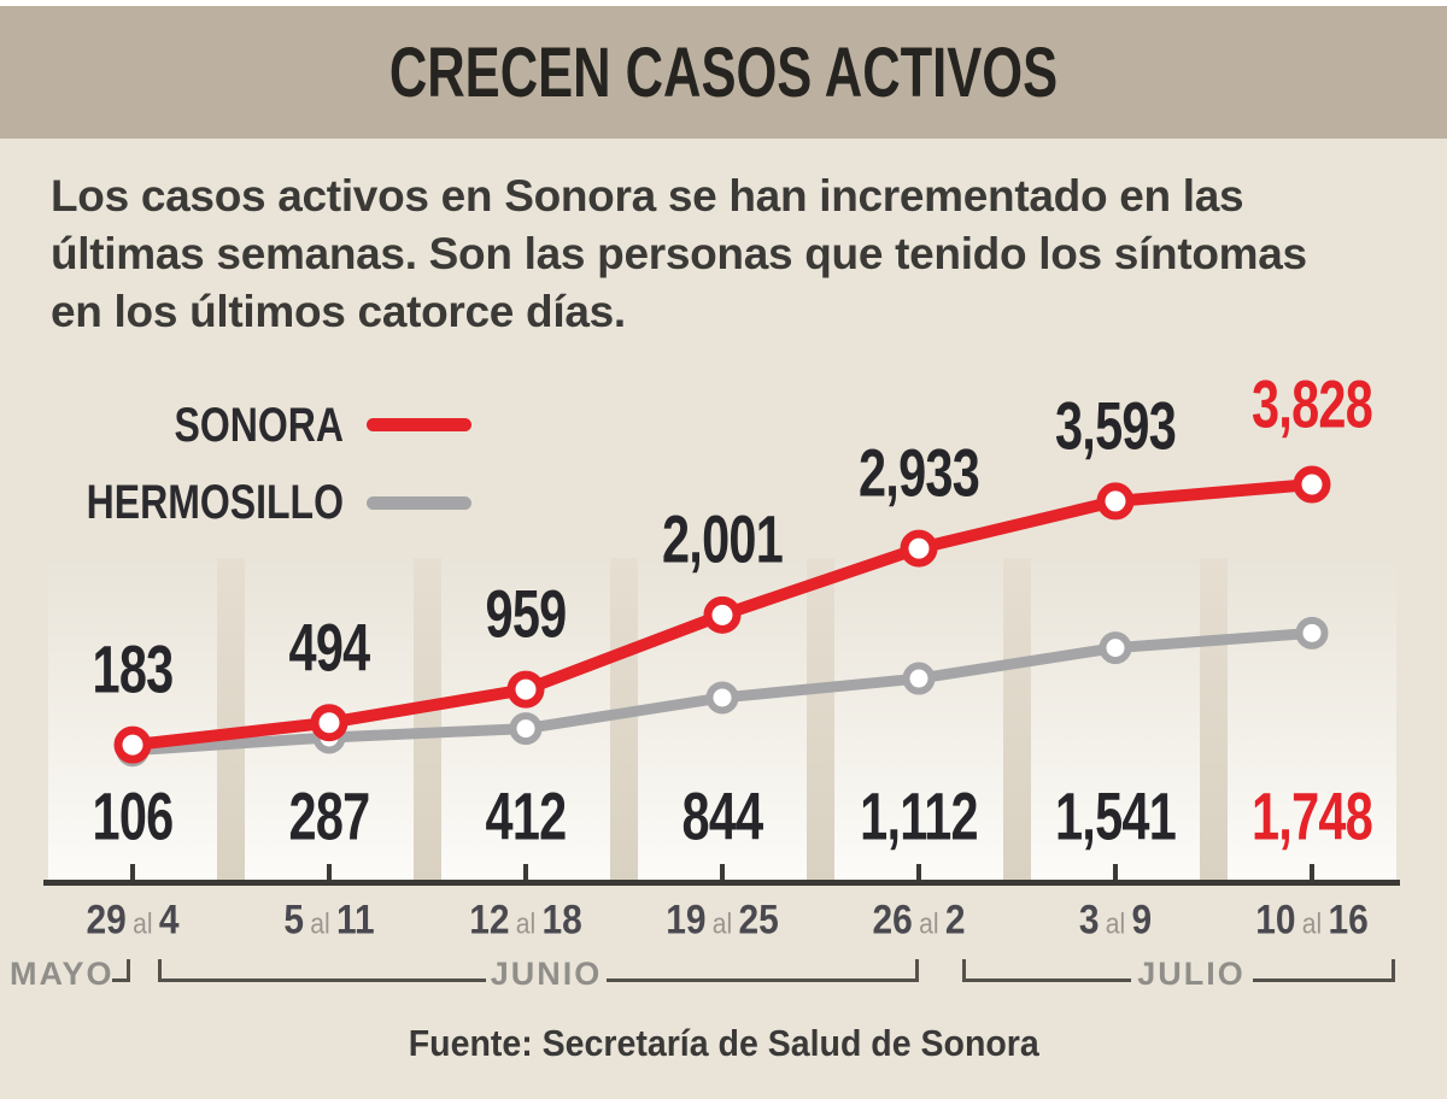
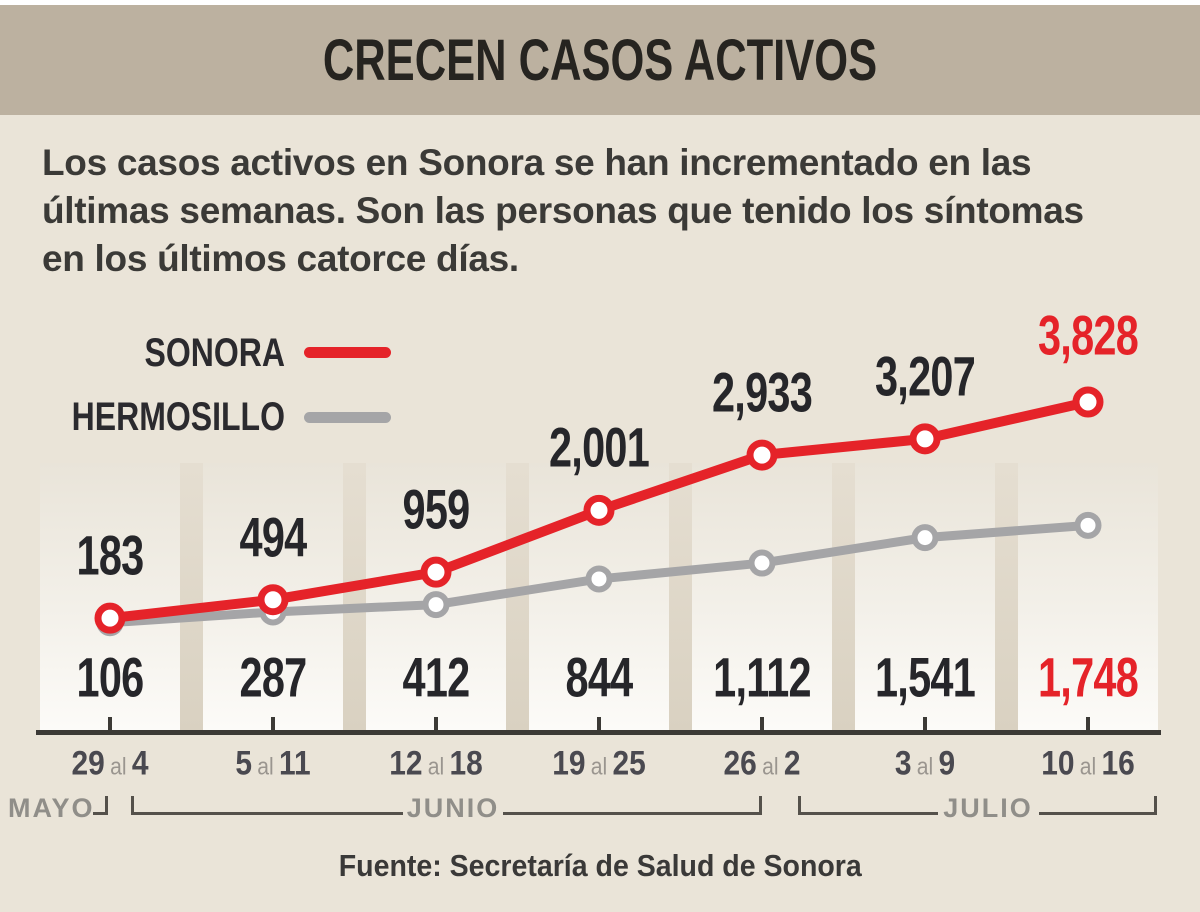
SONORA/3 al 9: 3,593 -> 3,207
